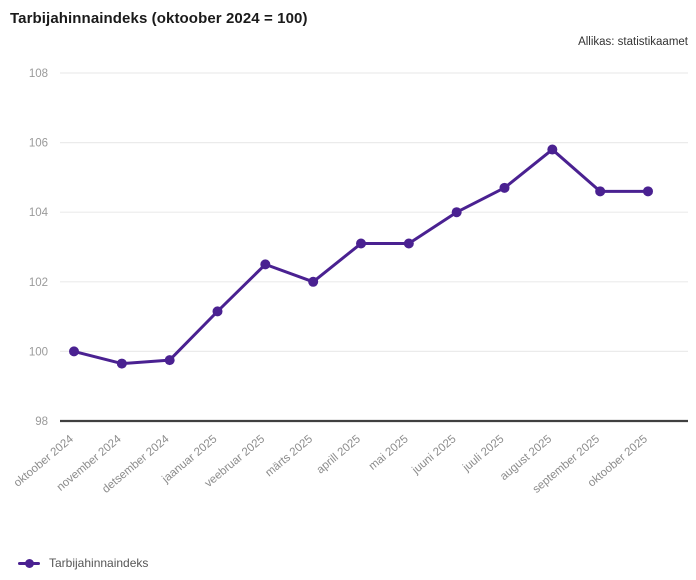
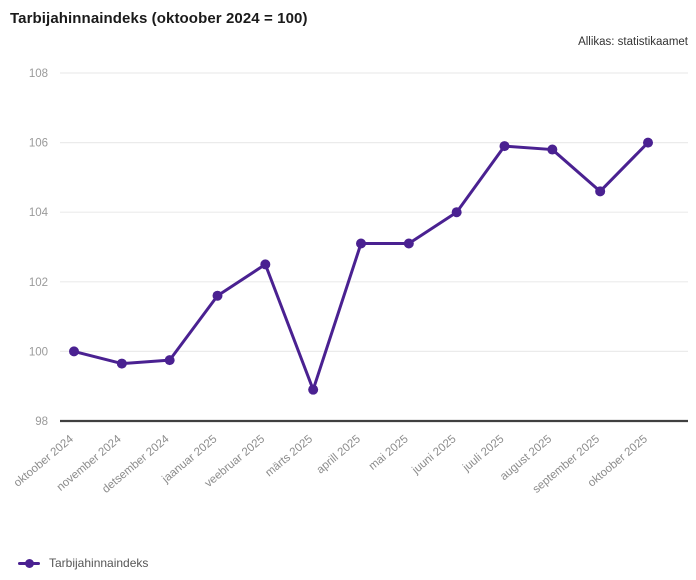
jaanuar 2025: 101.2 -> 101.6
märts 2025: 102.0 -> 98.9
juuli 2025: 104.7 -> 105.9
oktoober 2025: 104.6 -> 106.0
